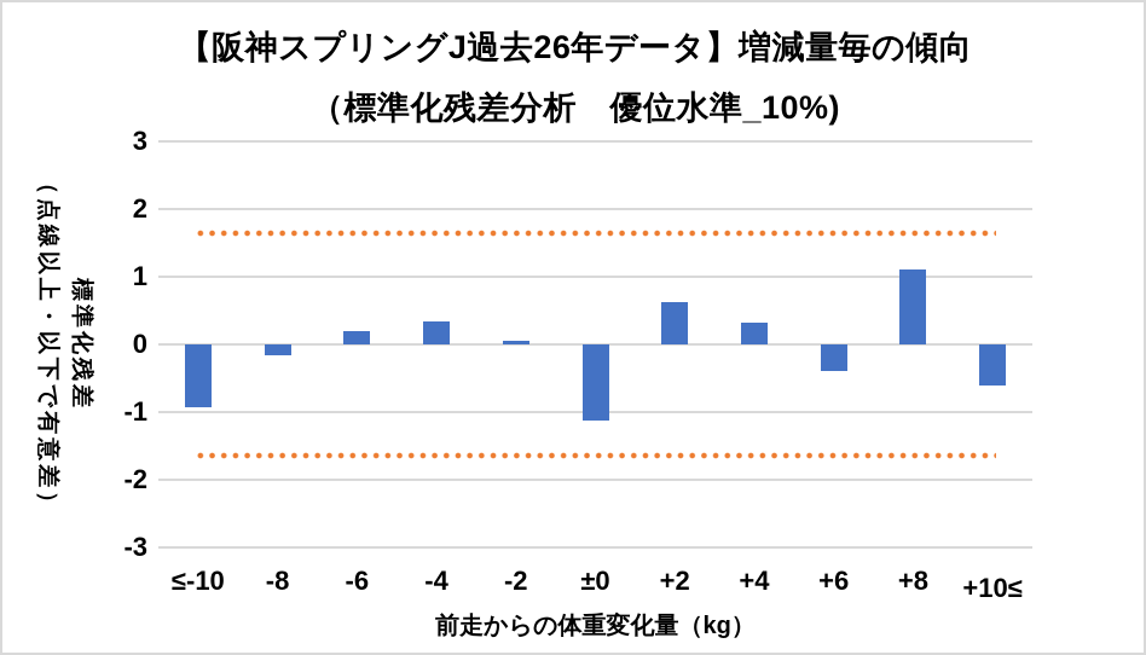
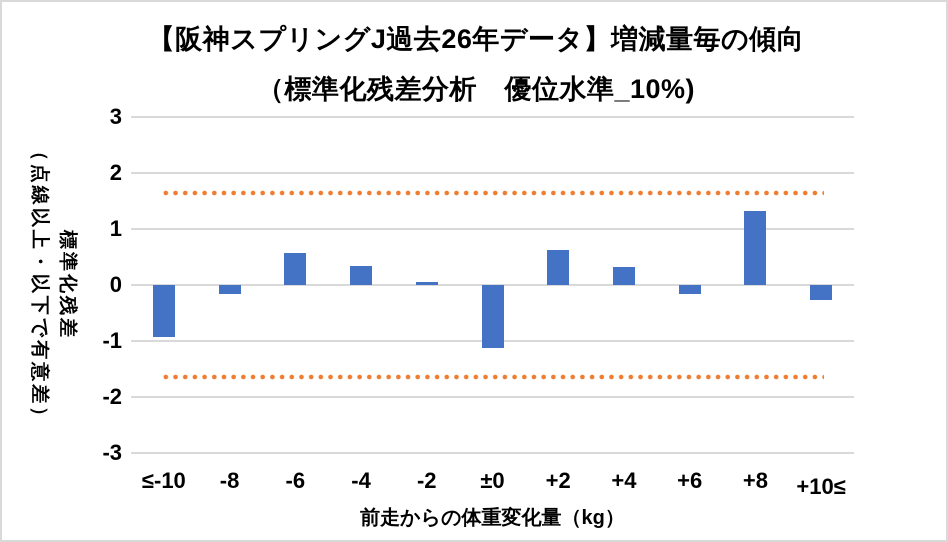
-6: 0.2 -> 0.6
+6: -0.4 -> -0.2
+8: 1.1 -> 1.3
+10≤: -0.6 -> -0.3
